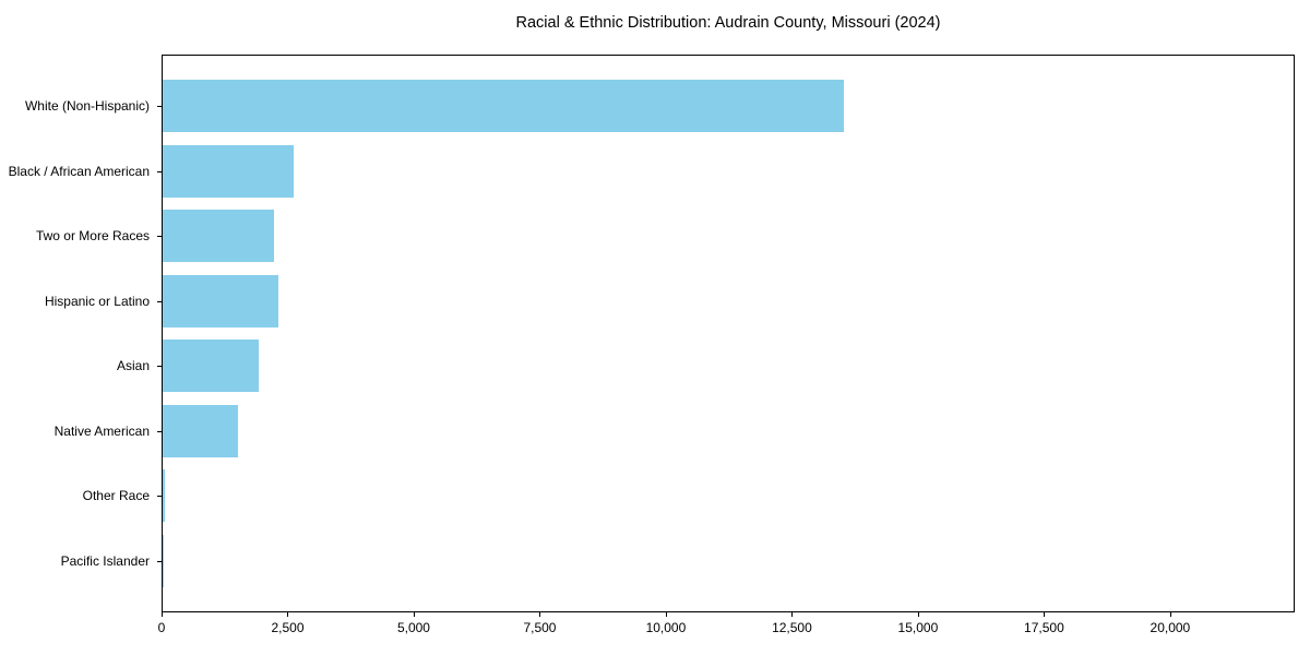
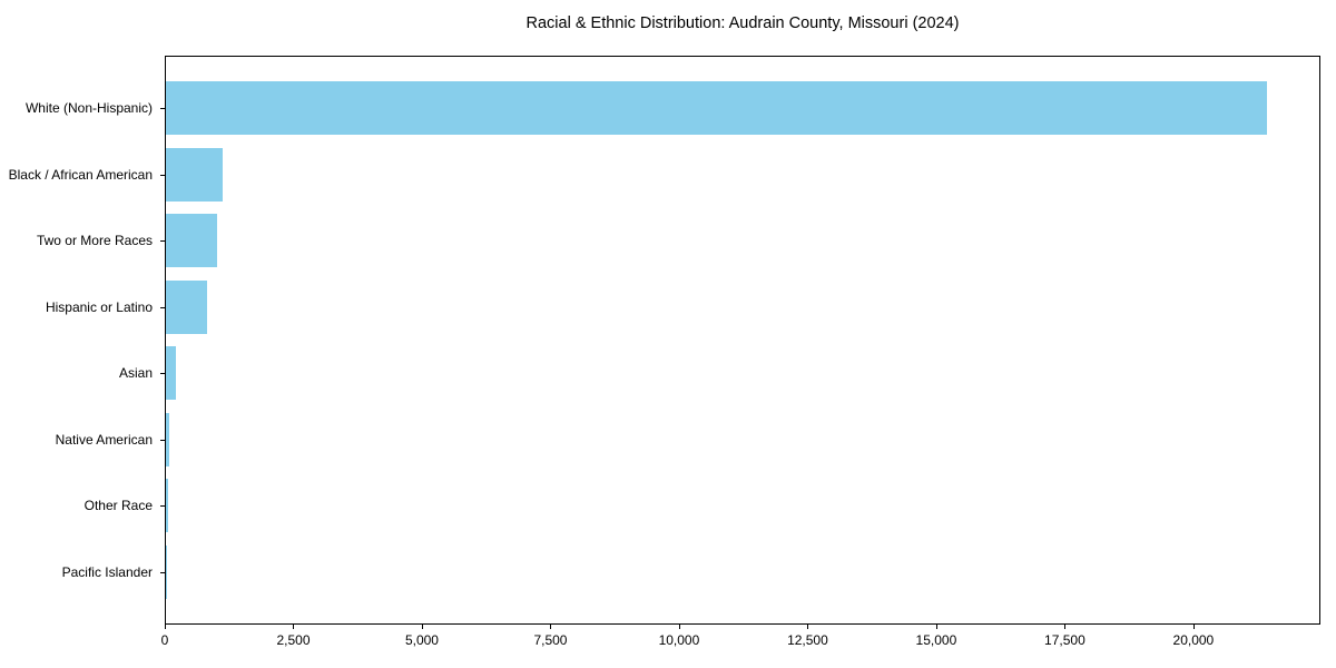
White (Non-Hispanic): 13500 -> 21400
Black / African American: 2600 -> 1100
Two or More Races: 2200 -> 1000
Hispanic or Latino: 2300 -> 800
Asian: 1900 -> 200
Native American: 1500 -> 100
